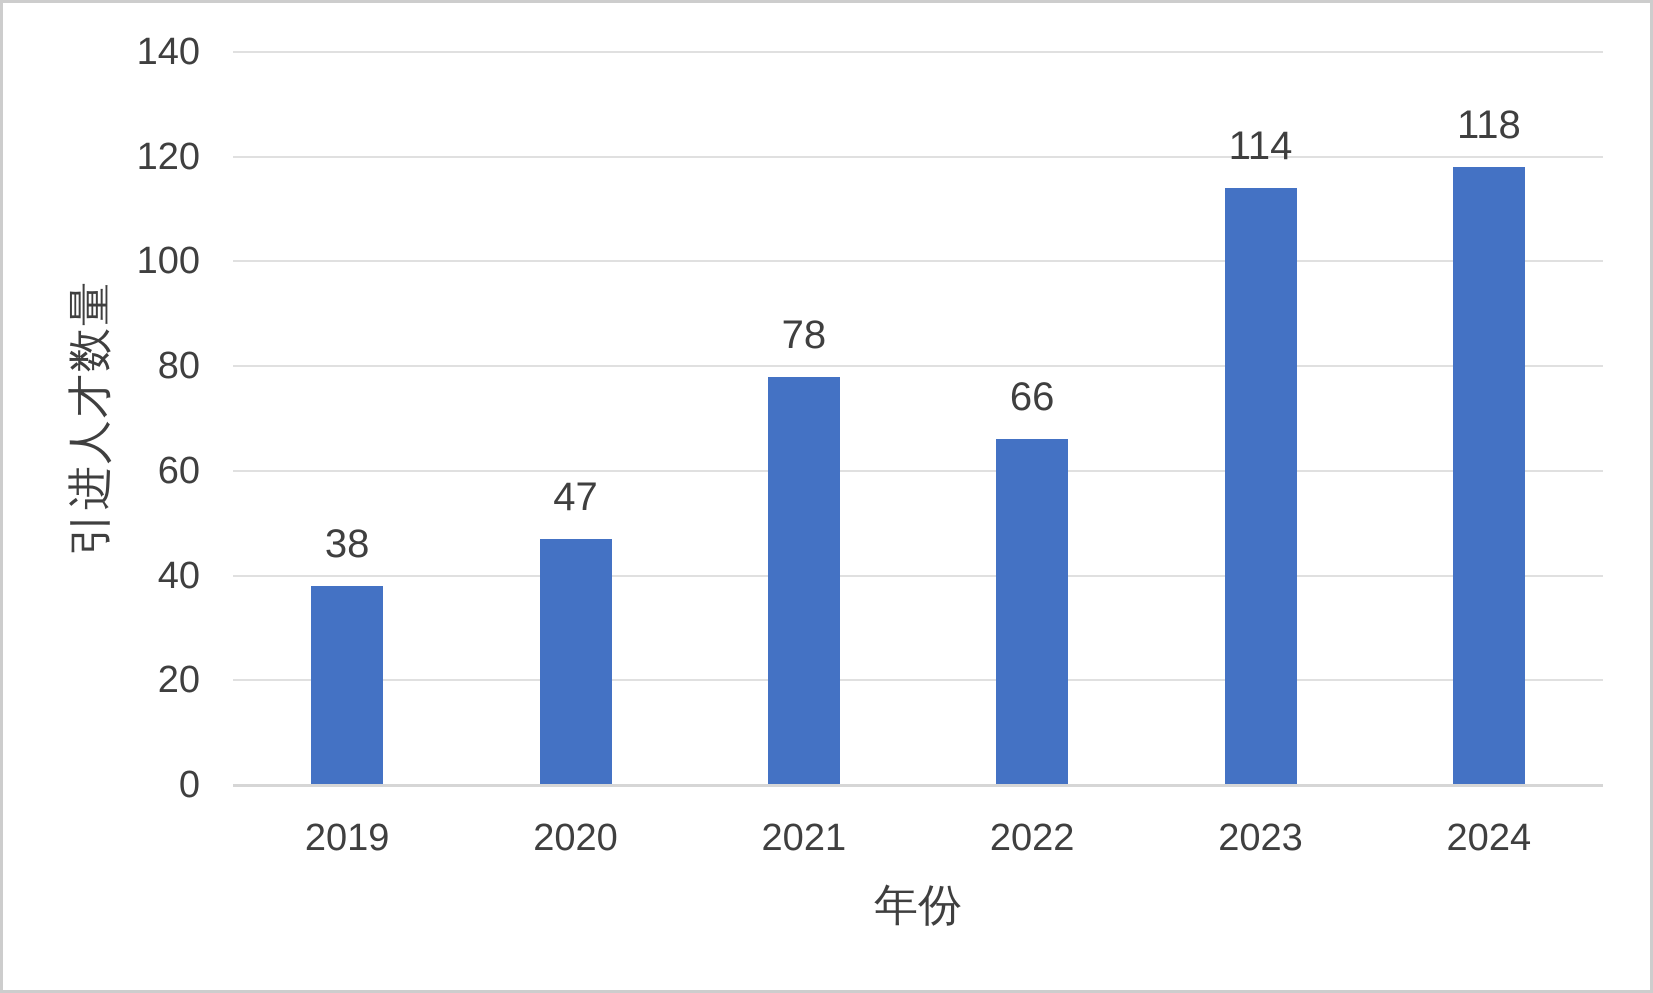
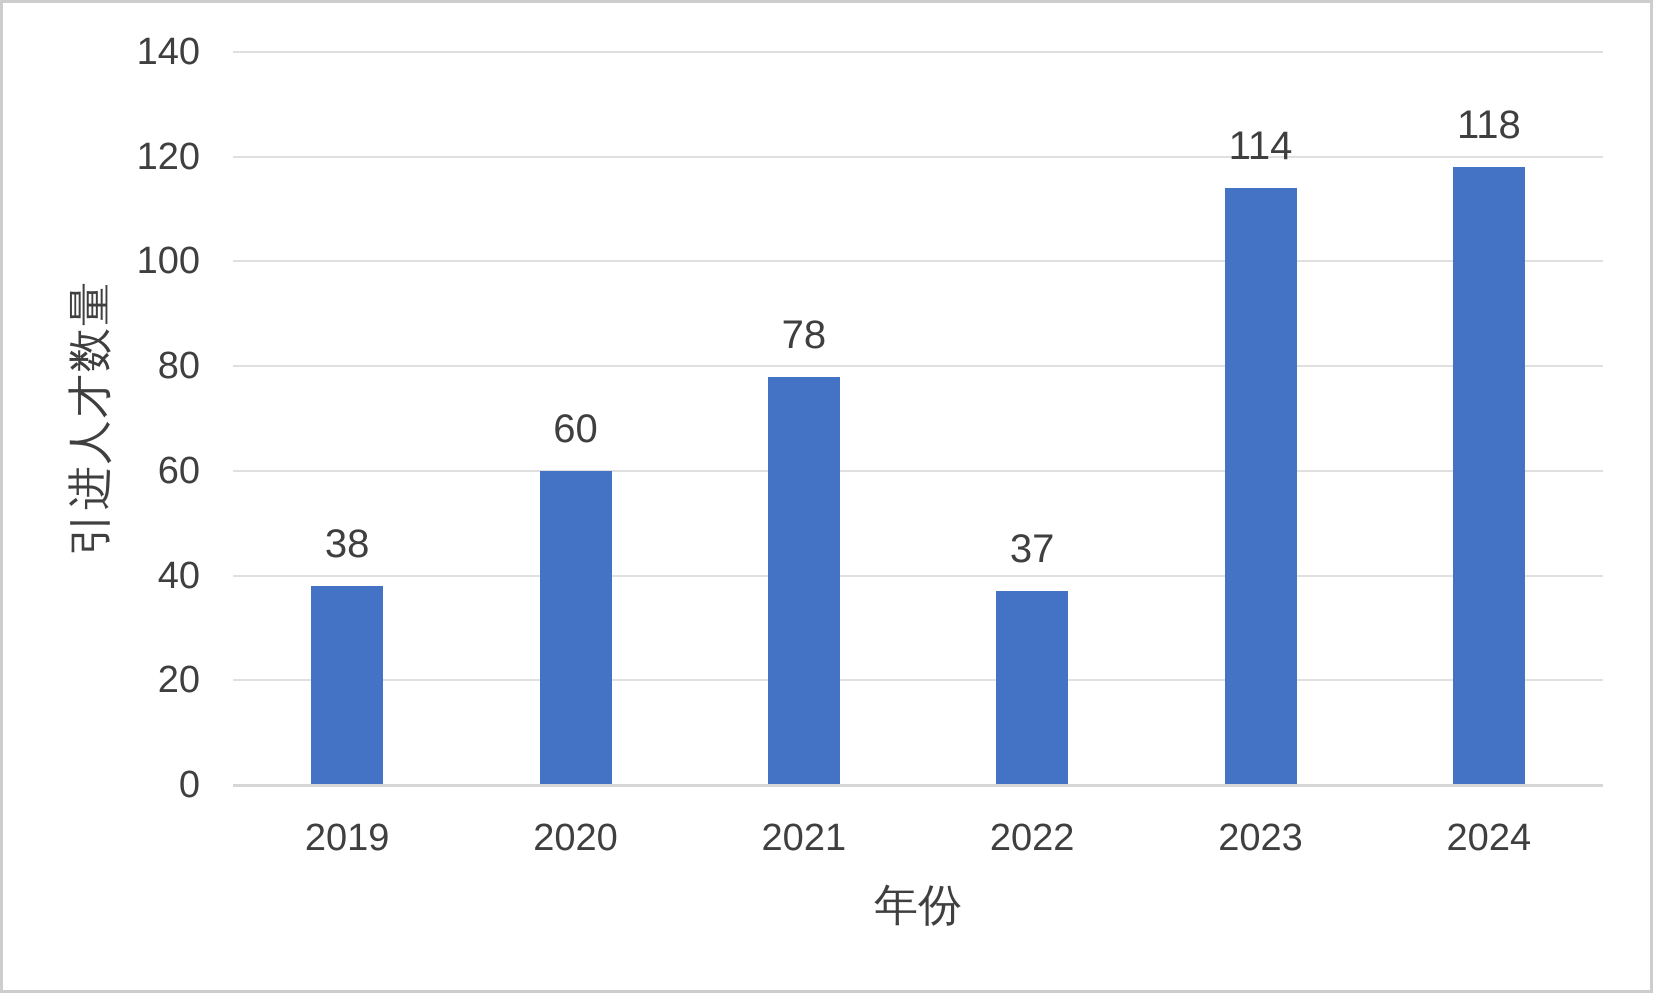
2020: 47 -> 60
2022: 66 -> 37
